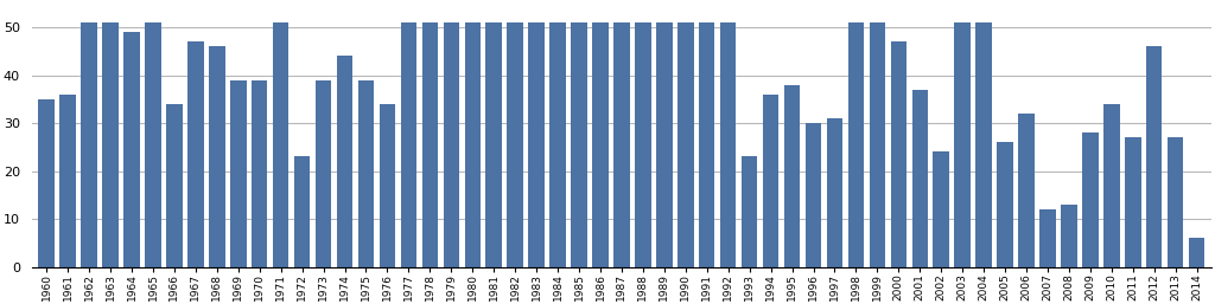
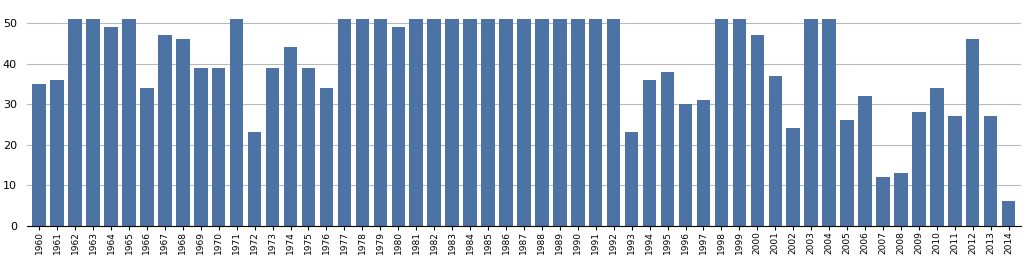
1980: 51 -> 49
